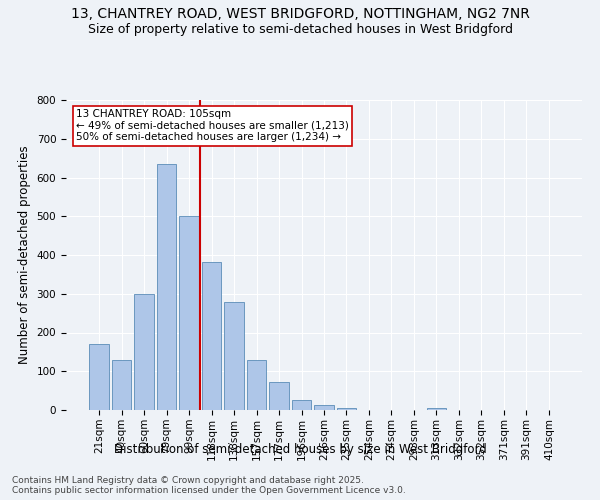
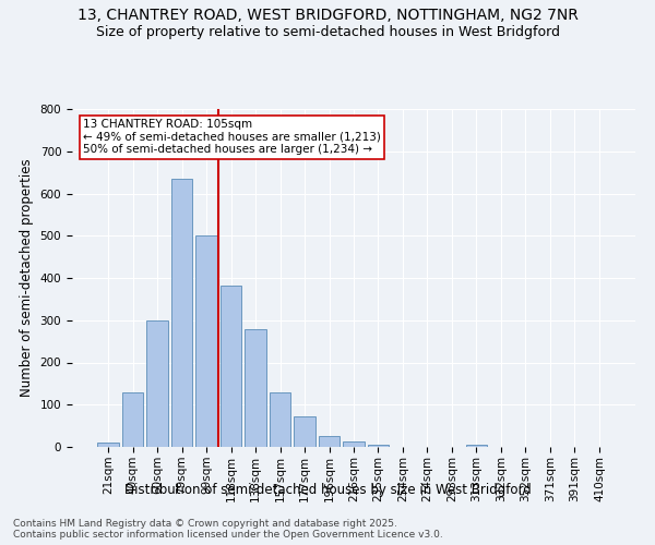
21sqm: 170 -> 10
